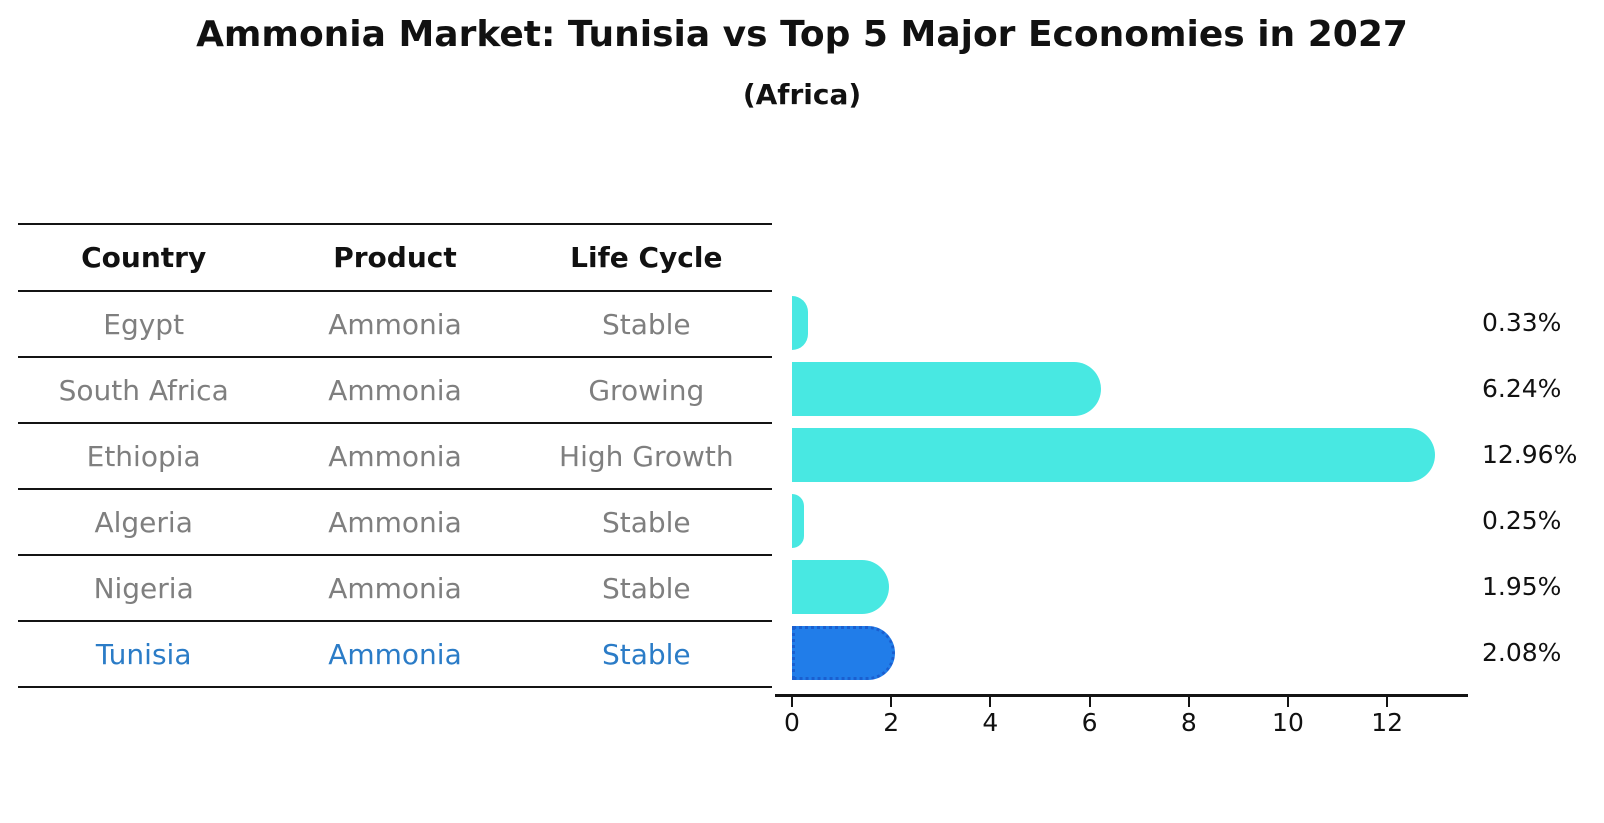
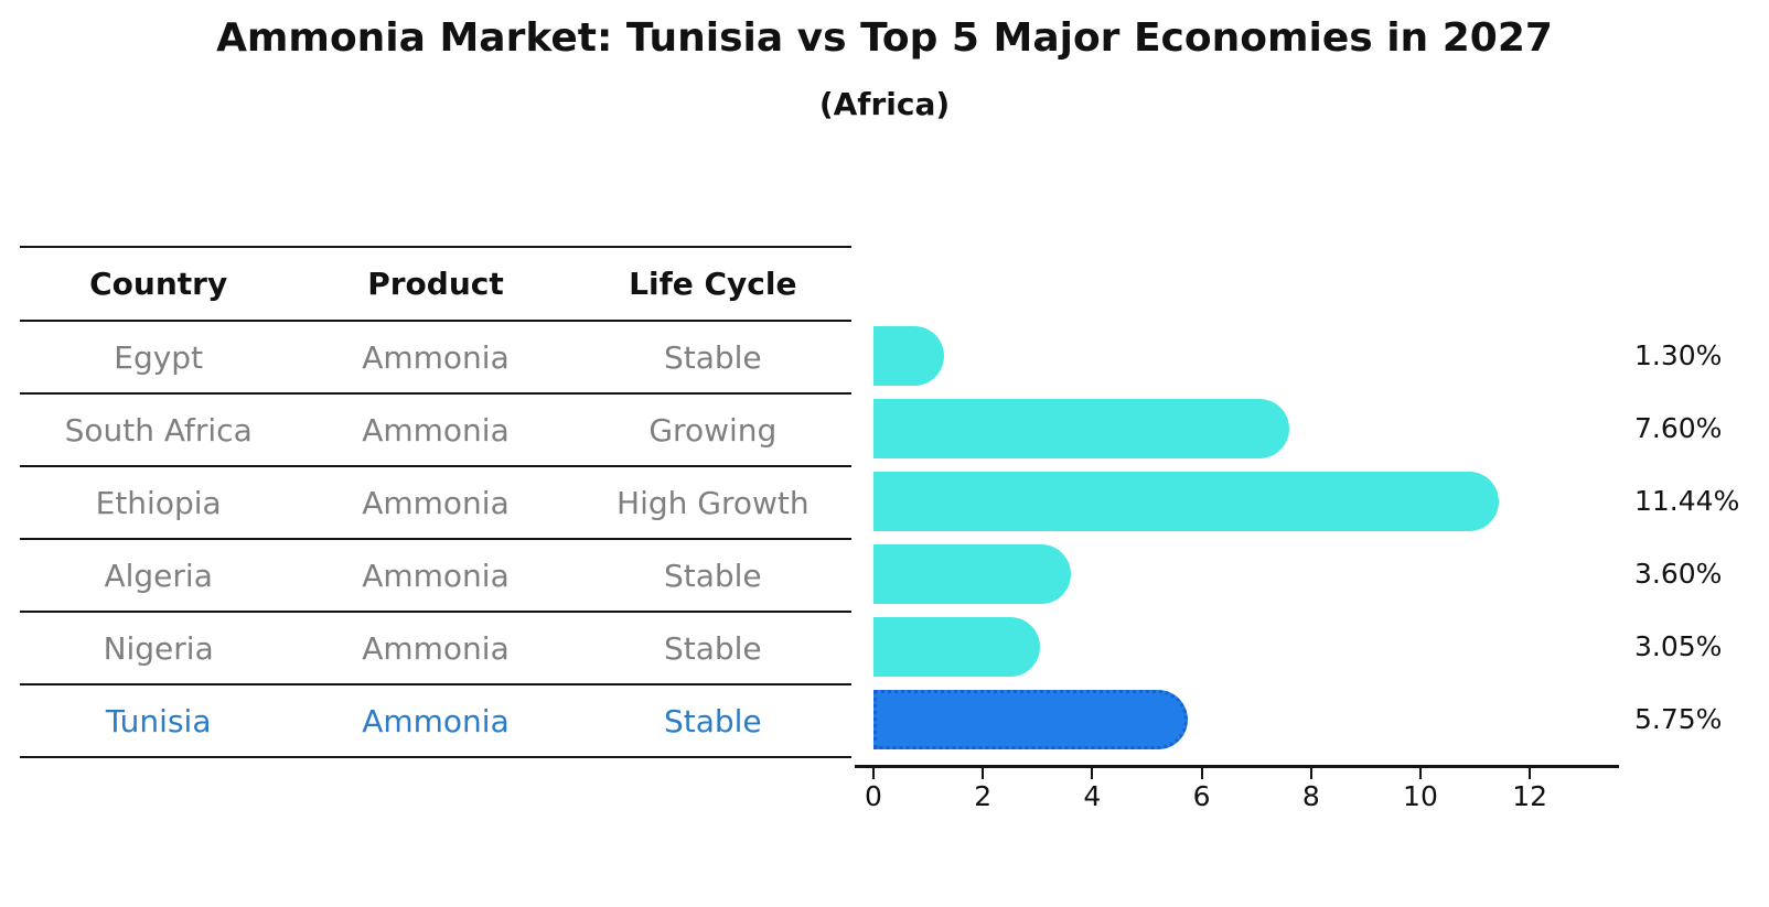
Egypt: 0.33% -> 1.30%
South Africa: 6.24% -> 7.60%
Ethiopia: 12.96% -> 11.44%
Algeria: 0.25% -> 3.60%
Nigeria: 1.95% -> 3.05%
Tunisia: 2.08% -> 5.75%
